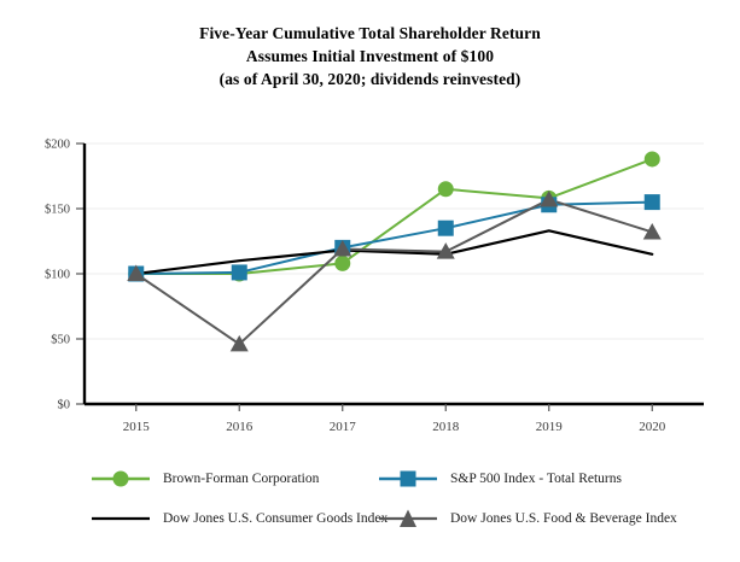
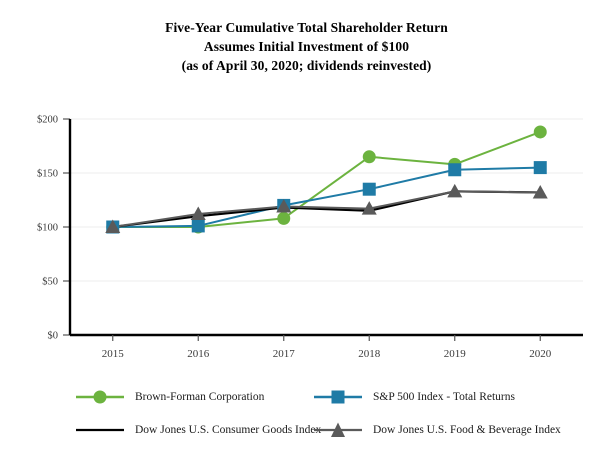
Dow Jones U.S. Food & Beverage Index/2016: $46 -> $112
Dow Jones U.S. Food & Beverage Index/2019: $157 -> $133
Dow Jones U.S. Consumer Goods Index/2020: $115 -> $132
